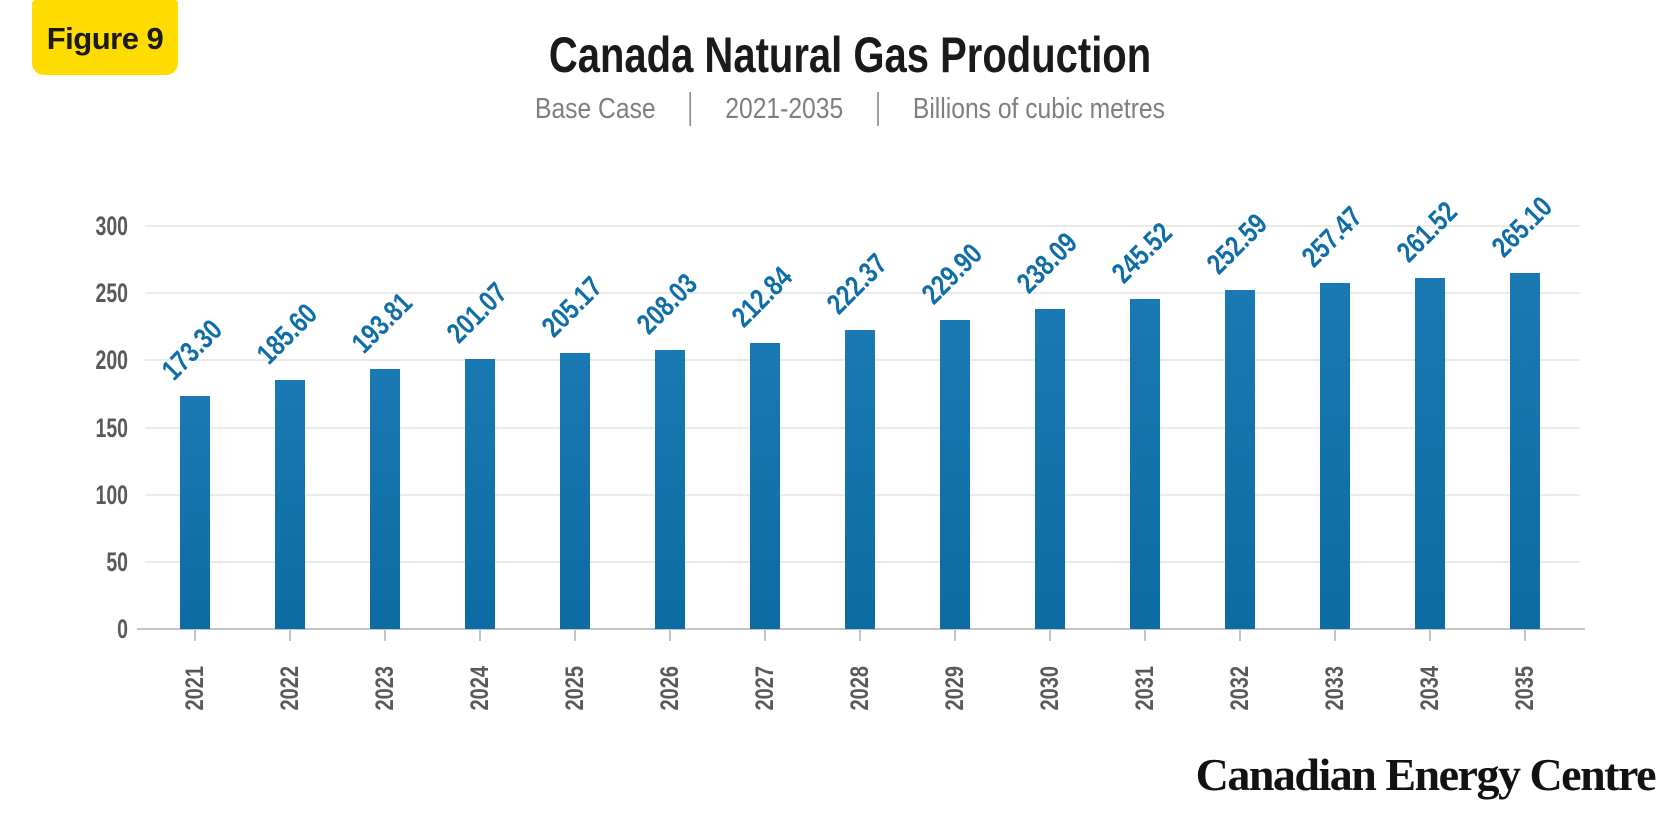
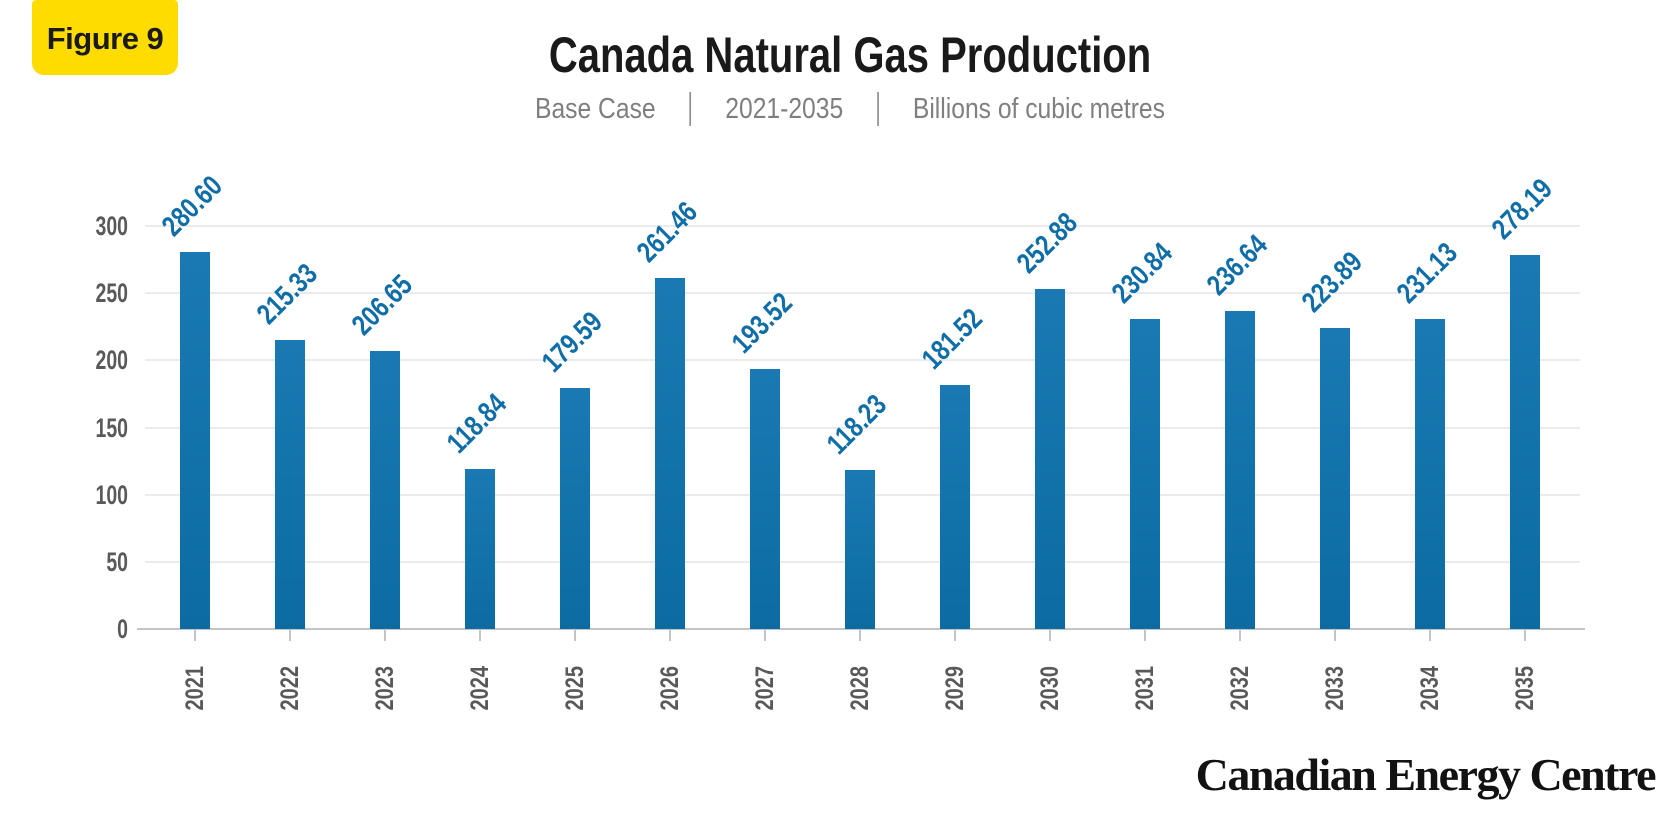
2021: 173.30 -> 280.60
2022: 185.60 -> 215.33
2023: 193.81 -> 206.65
2024: 201.07 -> 118.84
2025: 205.17 -> 179.59
2026: 208.03 -> 261.46
2027: 212.84 -> 193.52
2028: 222.37 -> 118.23
2029: 229.90 -> 181.52
2030: 238.09 -> 252.88
2031: 245.52 -> 230.84
2032: 252.59 -> 236.64
2033: 257.47 -> 223.89
2034: 261.52 -> 231.13
2035: 265.10 -> 278.19
